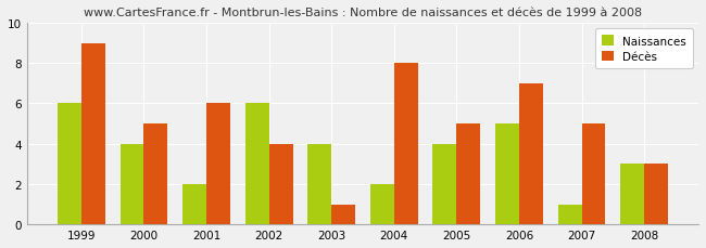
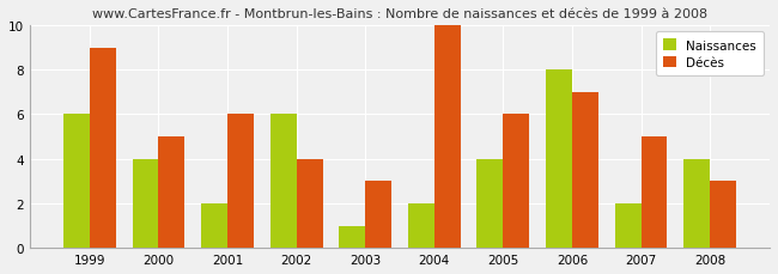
Naissances/2003: 4 -> 1
Décès/2003: 1 -> 3
Décès/2004: 8 -> 10
Décès/2005: 5 -> 6
Naissances/2006: 5 -> 8
Naissances/2007: 1 -> 2
Naissances/2008: 3 -> 4
